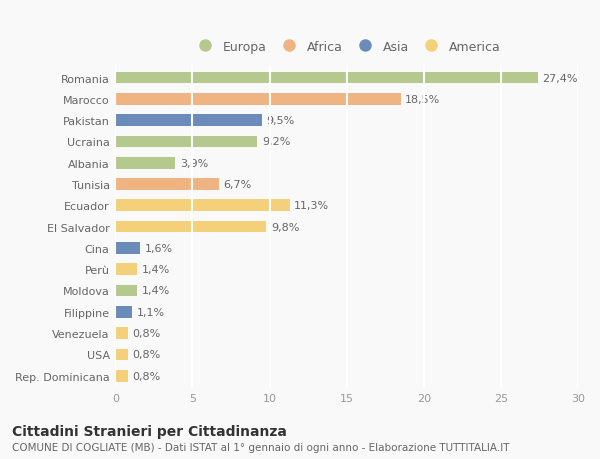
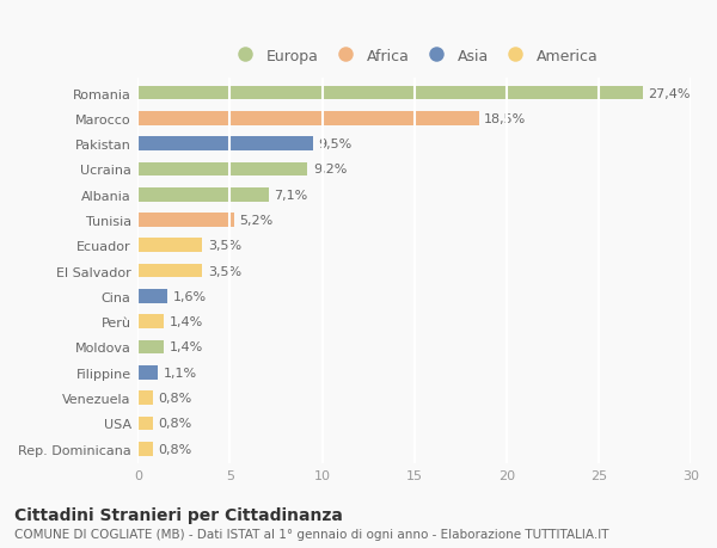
Albania: 3,9% -> 7,1%
Tunisia: 6,7% -> 5,2%
Ecuador: 11,3% -> 3,5%
El Salvador: 9,8% -> 3,5%
